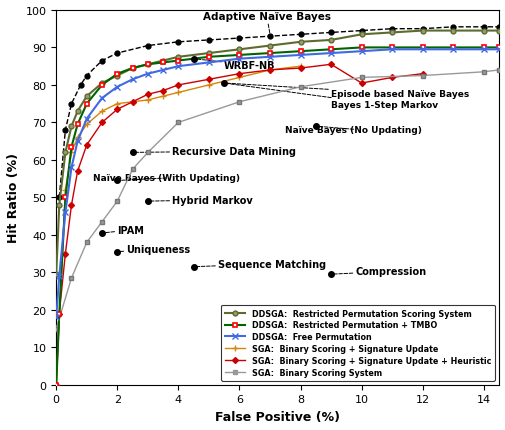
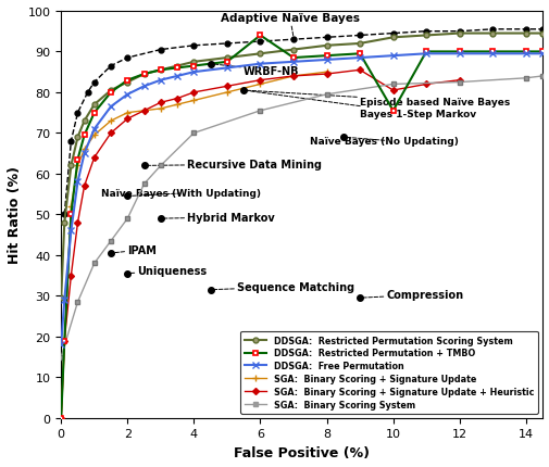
DDSGA: Restricted Permutation + TMBO/6: 88.0 -> 94.0
DDSGA: Restricted Permutation + TMBO/10: 90.0 -> 75.5
